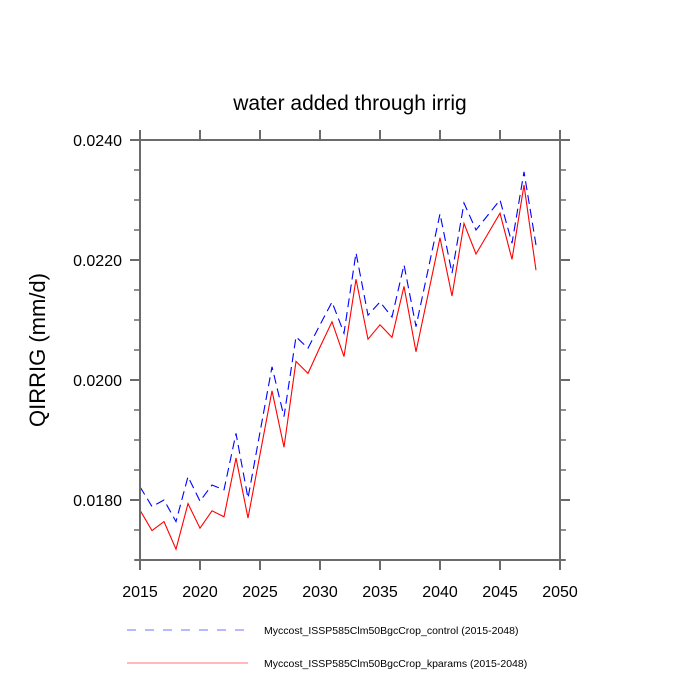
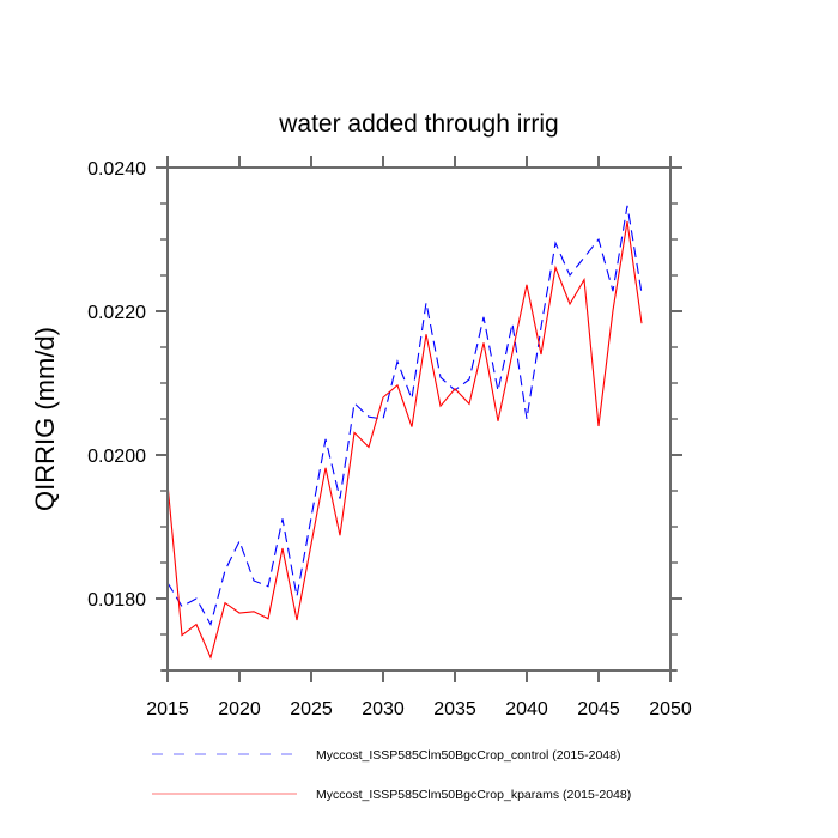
Myccost_ISSP585Clm50BgcCrop_kparams (2015-2048)/2015: 0.0178 -> 0.0196
Myccost_ISSP585Clm50BgcCrop_control (2015-2048)/2020: 0.0180 -> 0.0188
Myccost_ISSP585Clm50BgcCrop_kparams (2015-2048)/2020: 0.0175 -> 0.0178
Myccost_ISSP585Clm50BgcCrop_control (2015-2048)/2030: 0.0209 -> 0.0205
Myccost_ISSP585Clm50BgcCrop_kparams (2015-2048)/2030: 0.0205 -> 0.0208
Myccost_ISSP585Clm50BgcCrop_control (2015-2048)/2035: 0.0213 -> 0.0209
Myccost_ISSP585Clm50BgcCrop_control (2015-2048)/2040: 0.0228 -> 0.0205
Myccost_ISSP585Clm50BgcCrop_kparams (2015-2048)/2045: 0.0228 -> 0.0204
